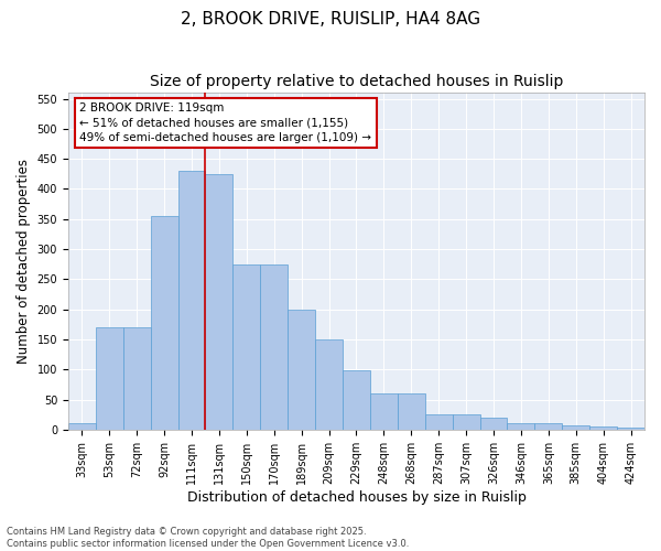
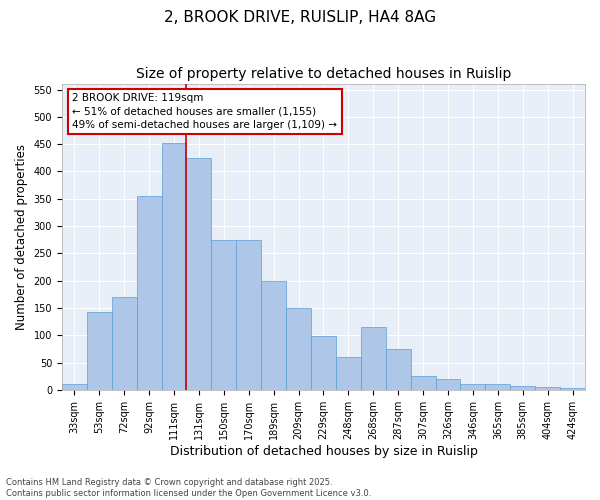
53sqm: 170 -> 142
111sqm: 430 -> 452
268sqm: 60 -> 116
287sqm: 25 -> 74
